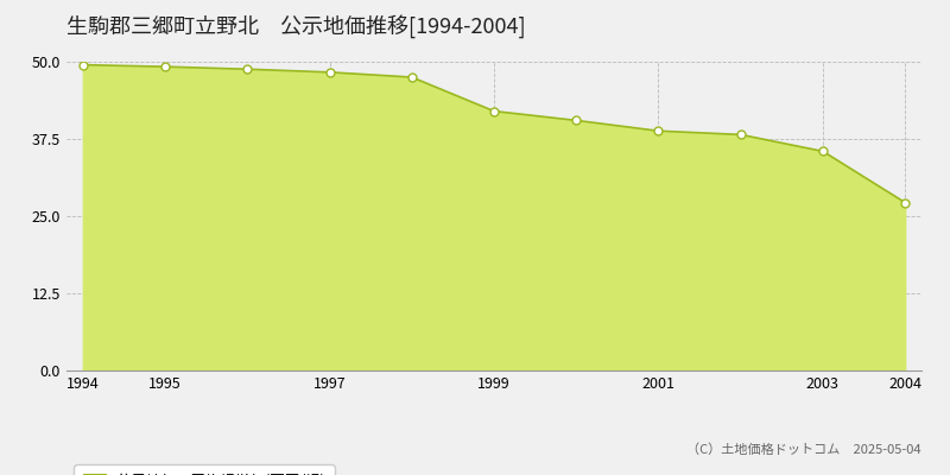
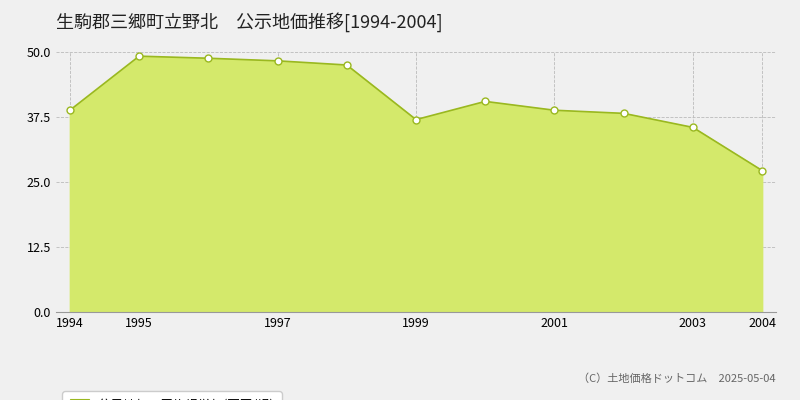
1994: 49.5 -> 38.8
1999: 42.0 -> 37.0
